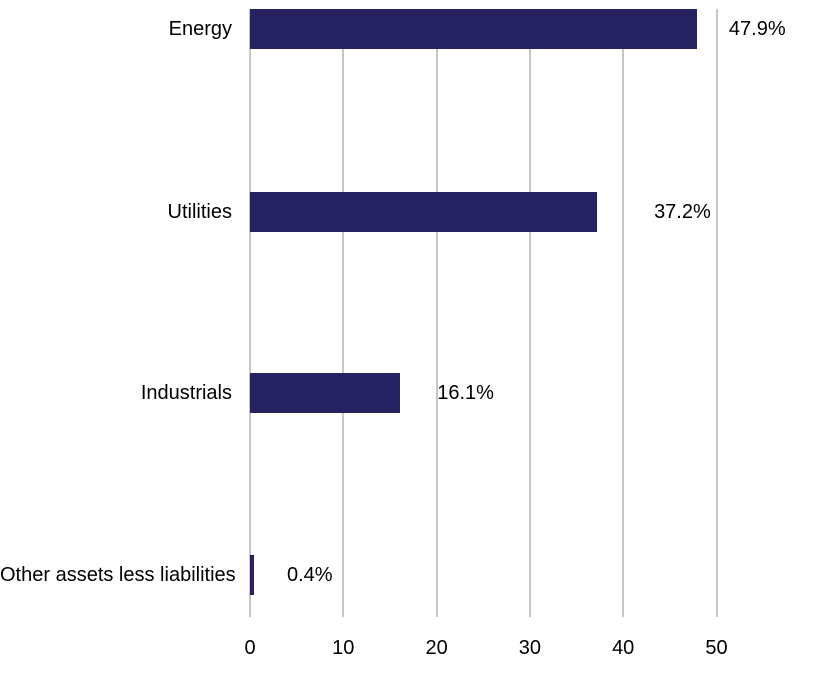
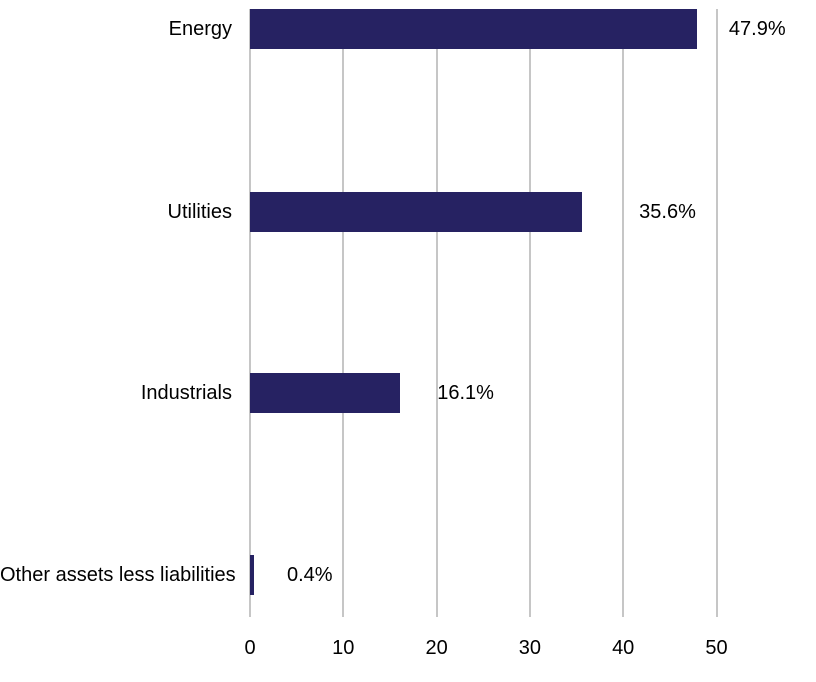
Utilities: 37.2% -> 35.6%
